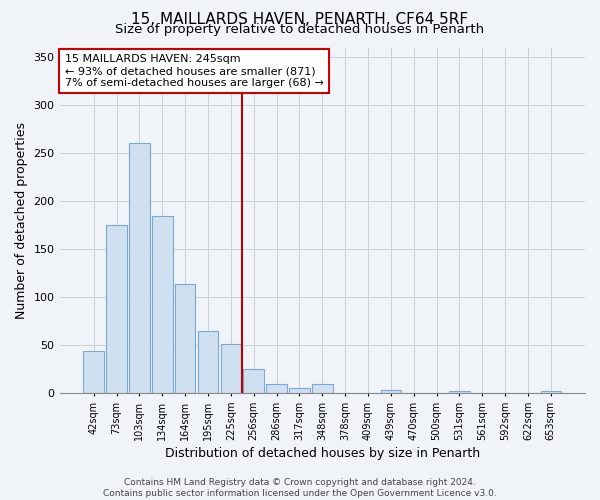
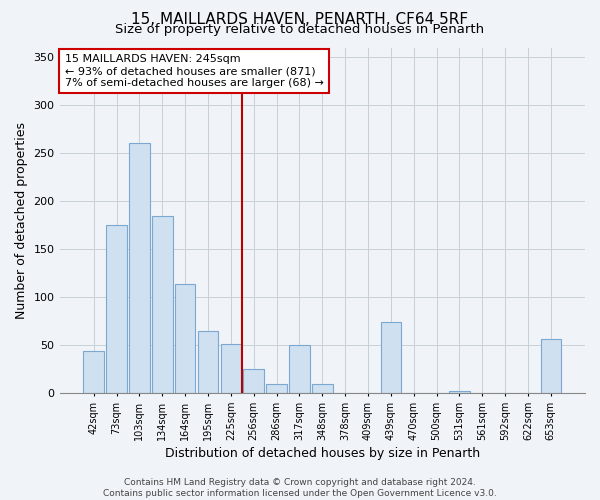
317sqm: 5 -> 50
439sqm: 3 -> 74
653sqm: 2 -> 56
